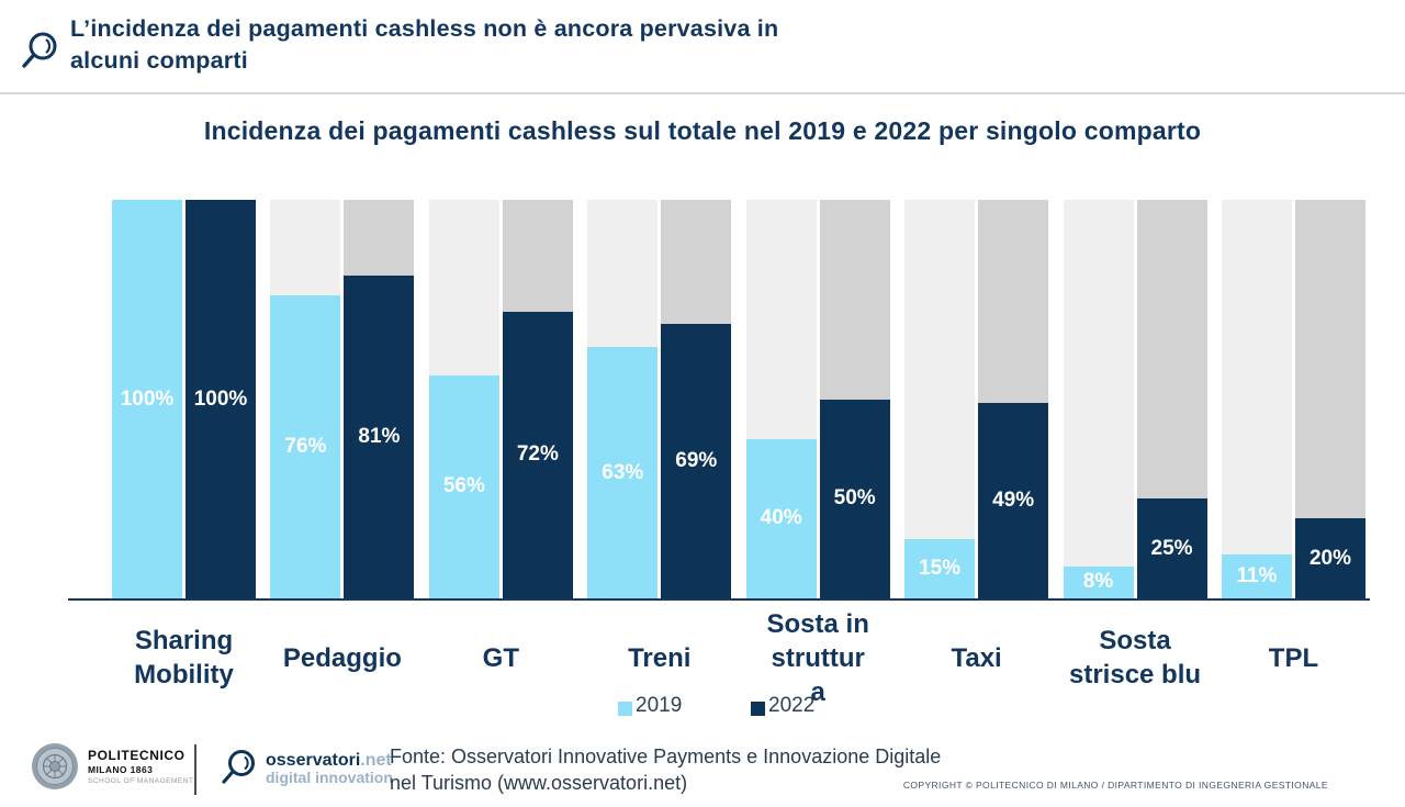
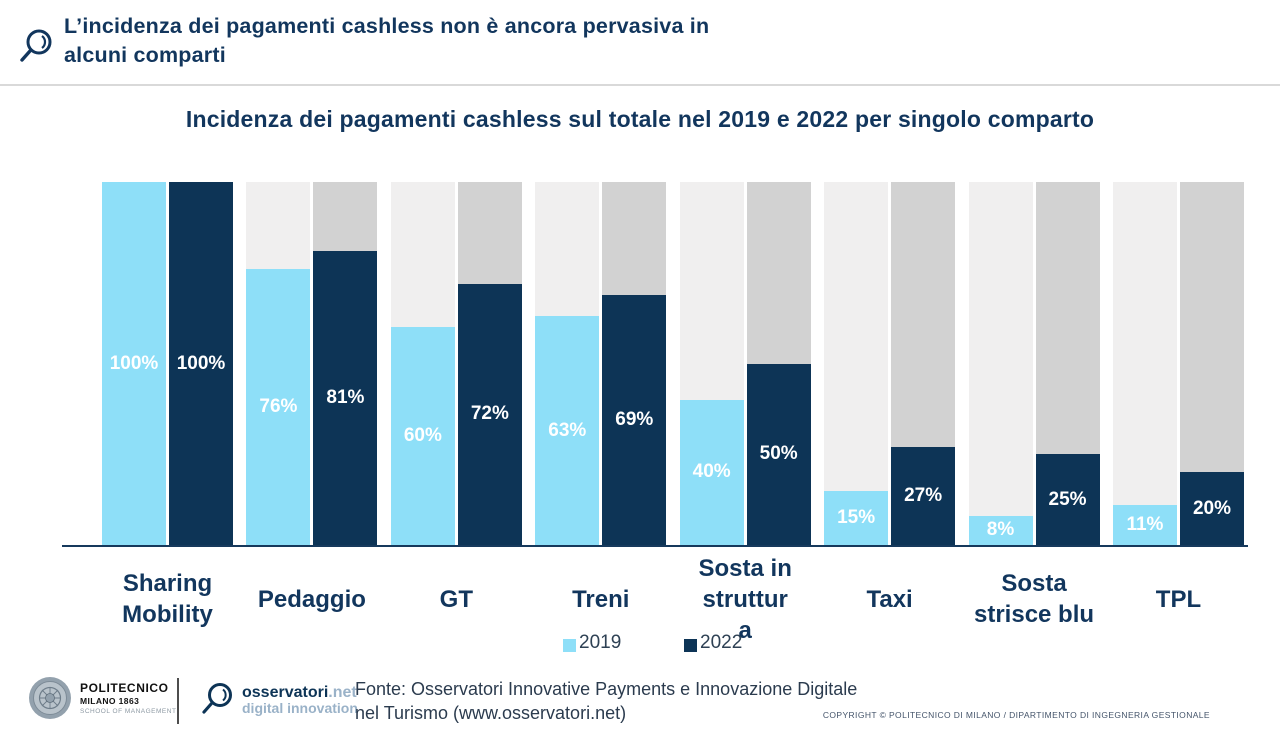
2019/GT: 56% -> 60%
2022/Taxi: 49% -> 27%
